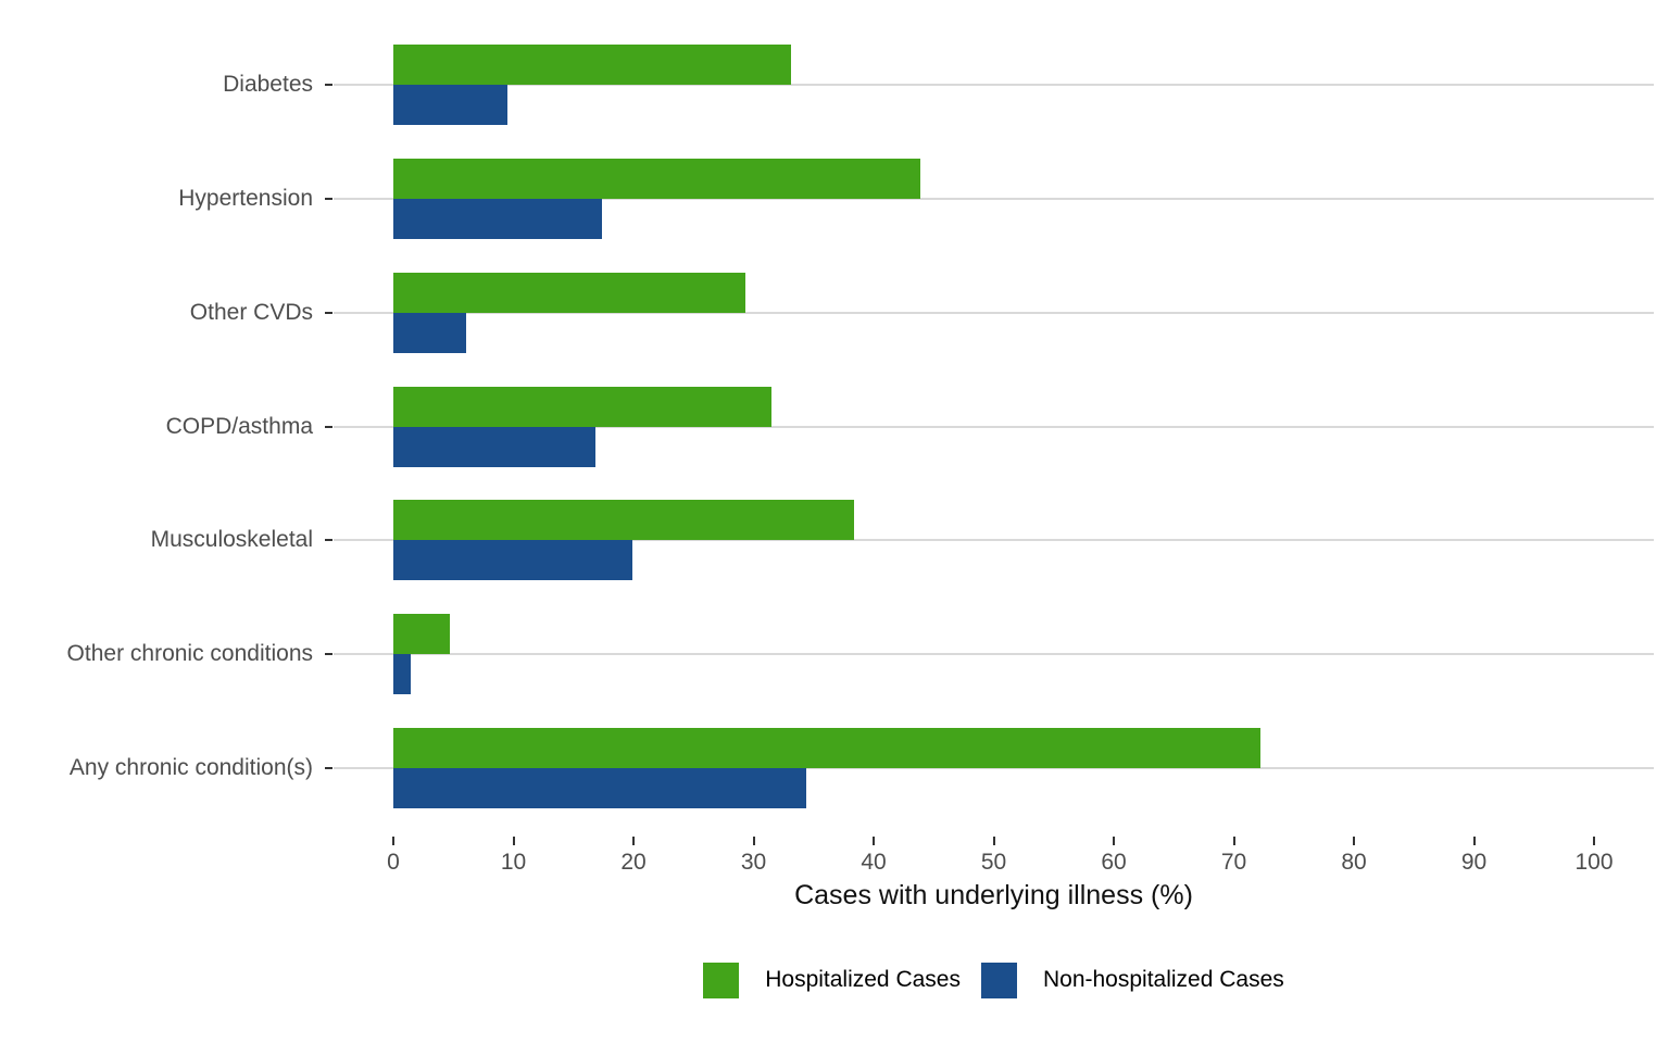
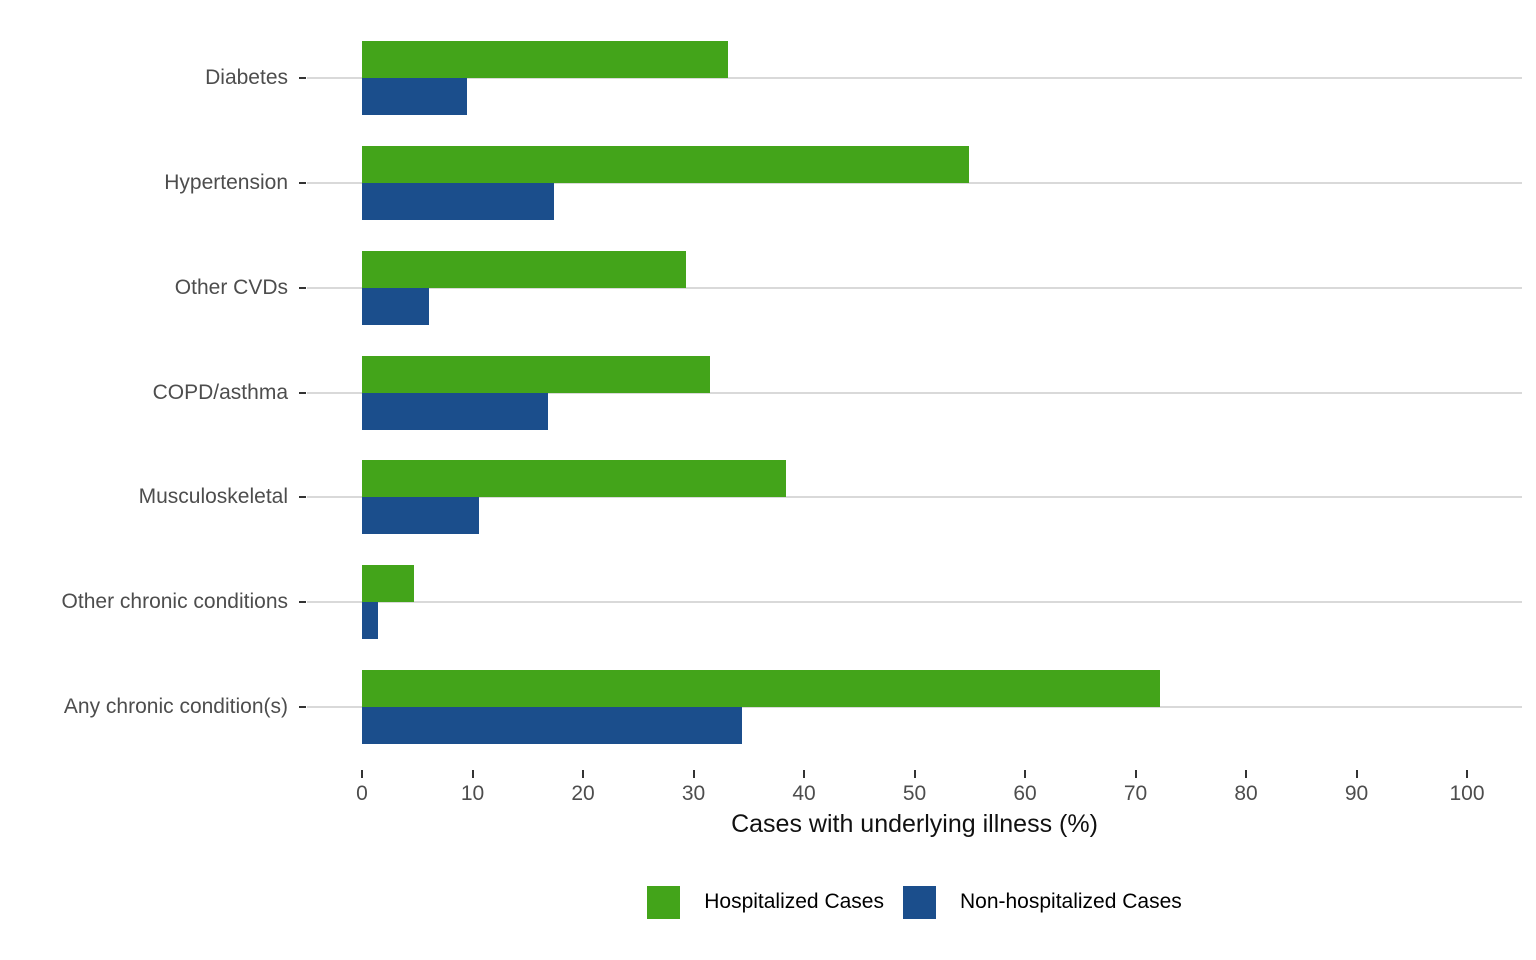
Hospitalized Cases/Hypertension: 43.9 -> 54.9
Non-hospitalized Cases/Musculoskeletal: 19.9 -> 10.6
